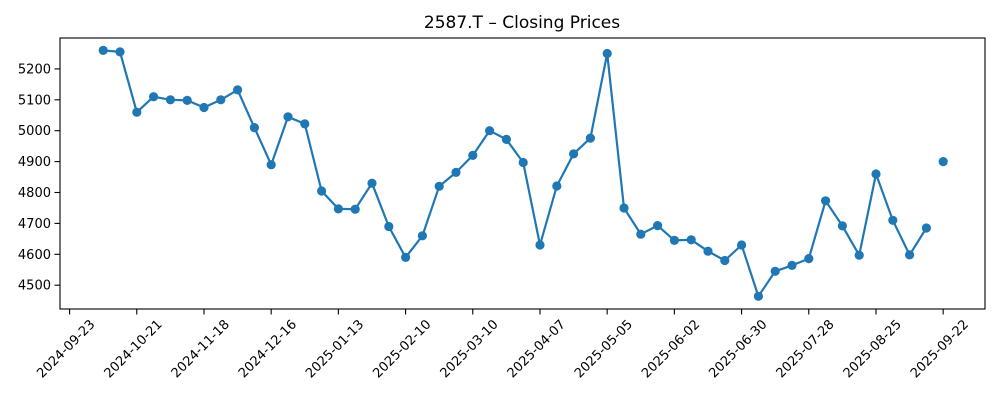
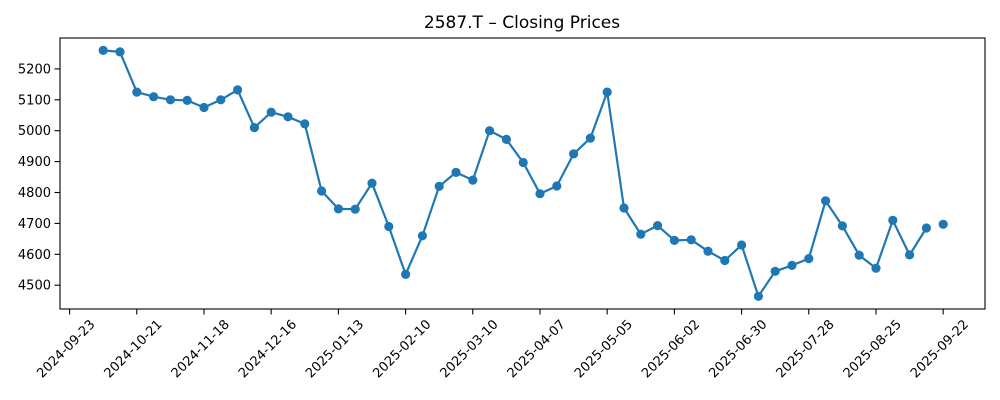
2024-10-21: 5060 -> 5120
2024-12-16: 4890 -> 5060
2025-02-10: 4590 -> 4540
2025-03-10: 4920 -> 4840
2025-04-07: 4630 -> 4800
2025-05-05: 5250 -> 5120
2025-08-25: 4860 -> 4560
2025-09-22: 4900 -> 4700
